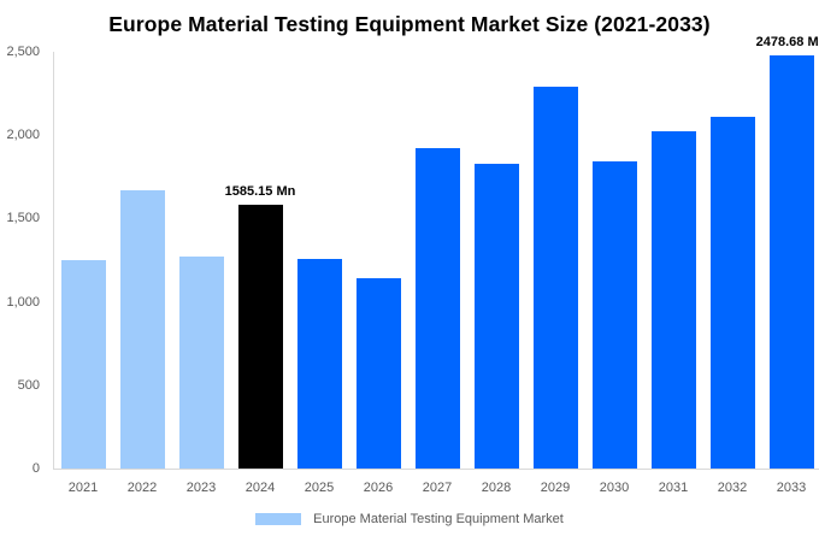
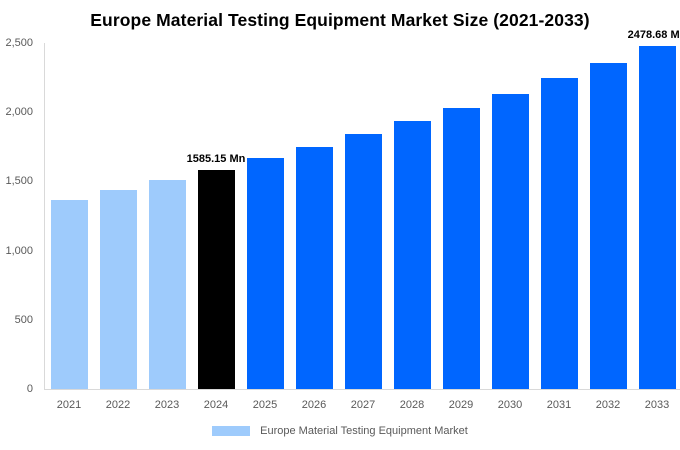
2021: 1250 -> 1370
2022: 1670 -> 1440
2023: 1270 -> 1510
2025: 1260 -> 1670
2026: 1140 -> 1750
2027: 1920 -> 1840
2028: 1830 -> 1930
2029: 2290 -> 2030
2030: 1840 -> 2140
2031: 2020 -> 2240
2032: 2110 -> 2360
